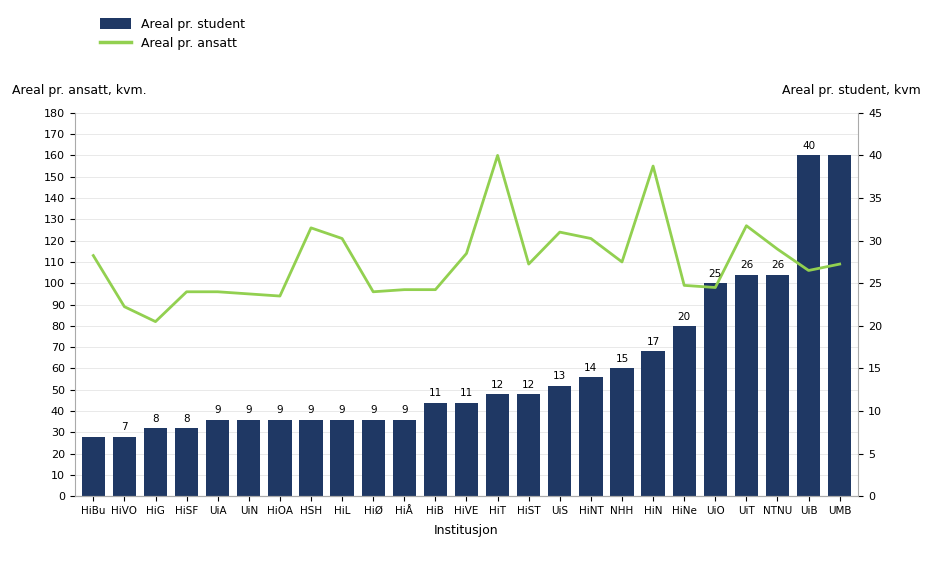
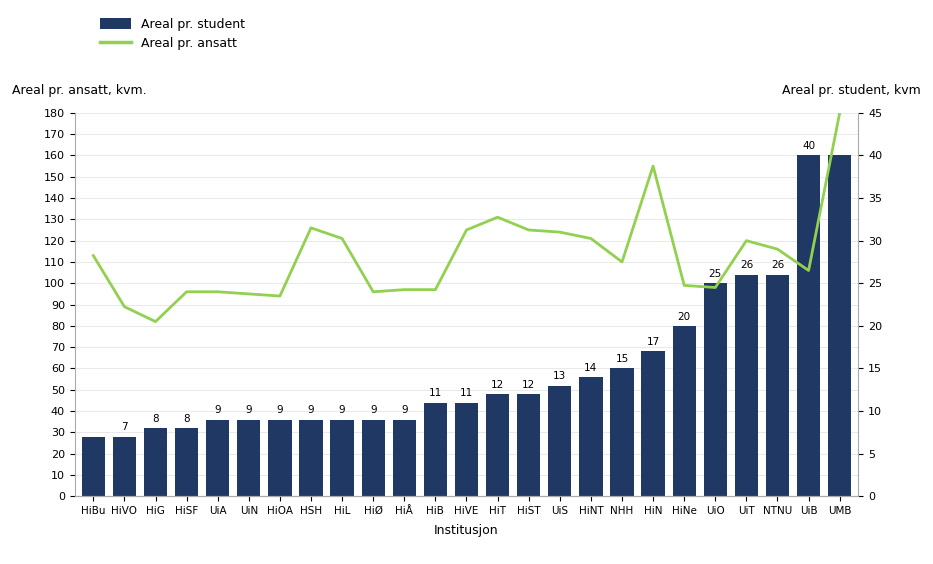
Areal pr. ansatt/HiVE: 114 -> 125
Areal pr. ansatt/HiT: 160 -> 131
Areal pr. ansatt/HiST: 109 -> 125
Areal pr. ansatt/UiT: 127 -> 120
Areal pr. ansatt/UMB: 109 -> 180
